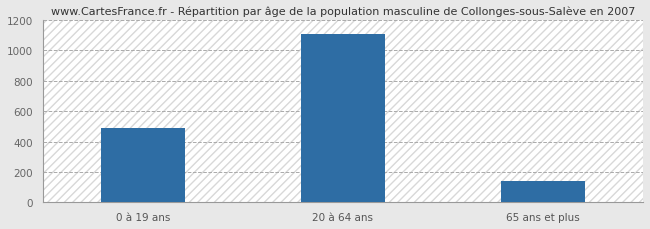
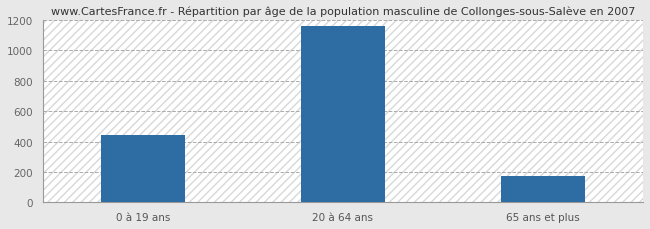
0 à 19 ans: 490 -> 440
20 à 64 ans: 1110 -> 1160
65 ans et plus: 140 -> 180
